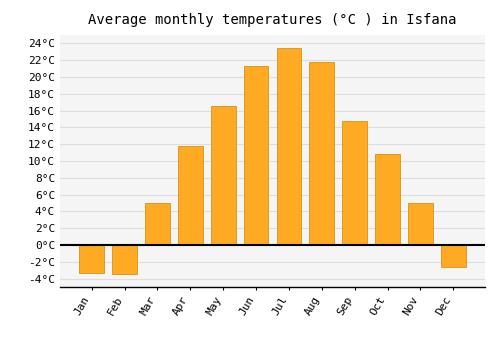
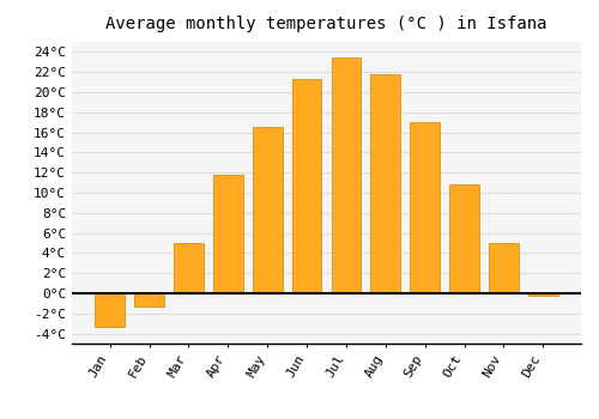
Feb: -3.4°C -> -1.3°C
Sep: 14.8°C -> 17.0°C
Dec: -2.6°C -> -0.2°C
